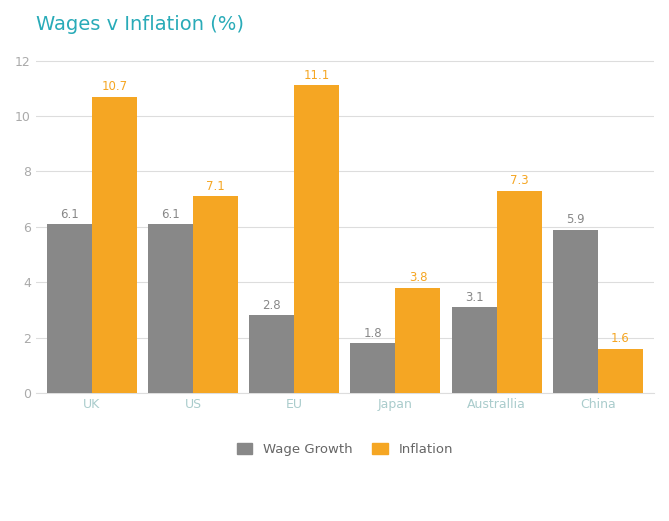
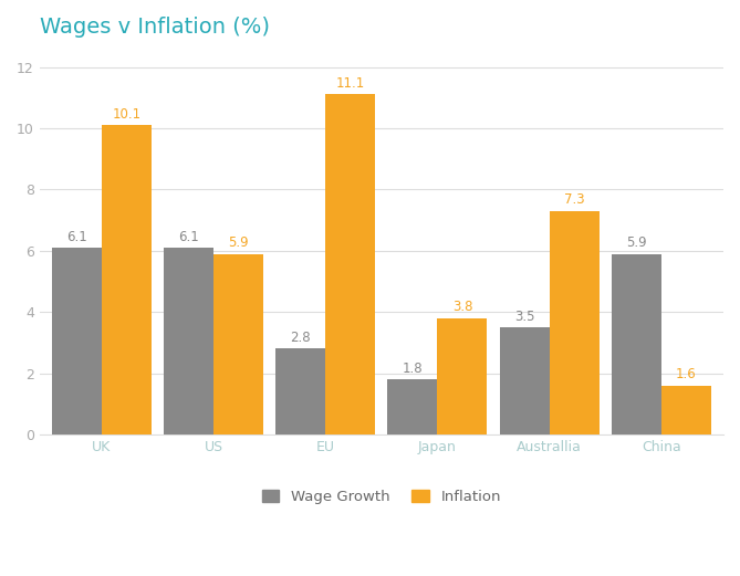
Inflation/UK: 10.7 -> 10.1
Inflation/US: 7.1 -> 5.9
Wage Growth/Australlia: 3.1 -> 3.5
